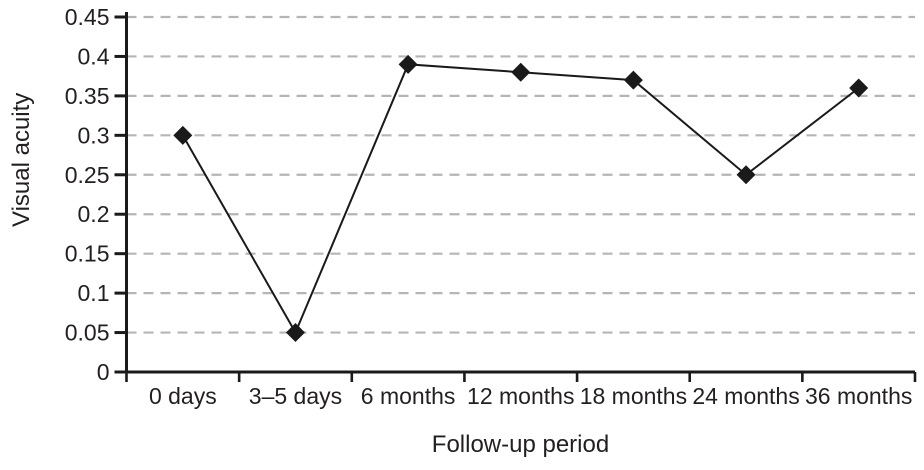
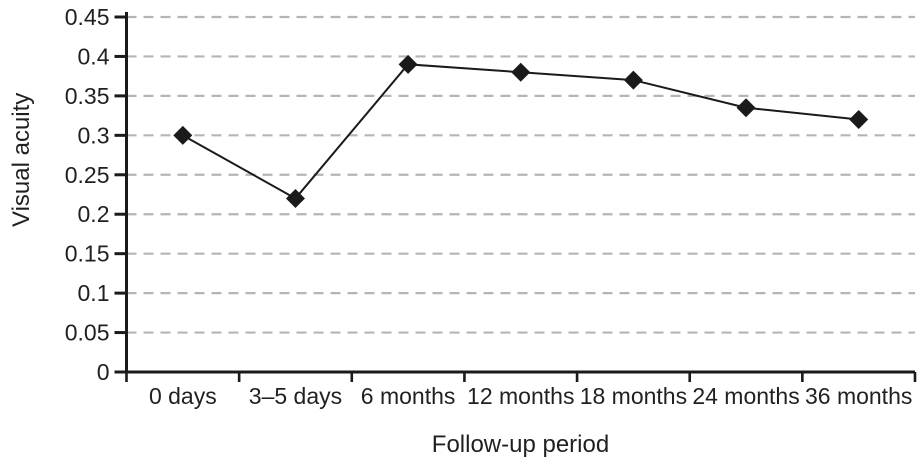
3–5 days: 0.05 -> 0.22
24 months: 0.25 -> 0.34
36 months: 0.36 -> 0.32
